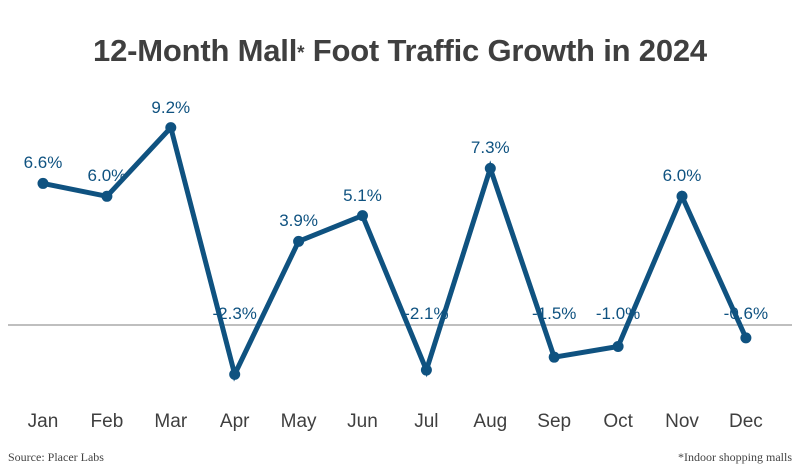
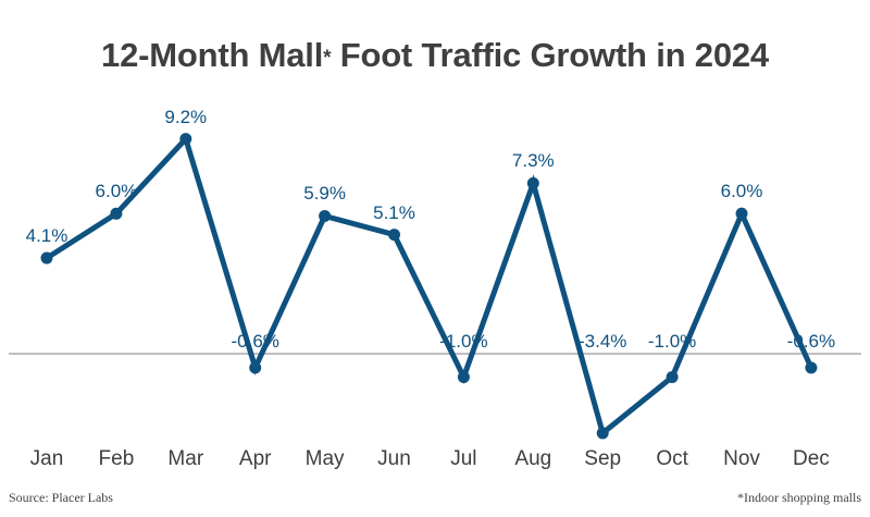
Jan: 6.6% -> 4.1%
Apr: -2.3% -> -0.6%
May: 3.9% -> 5.9%
Jul: -2.1% -> -1.0%
Sep: -1.5% -> -3.4%
